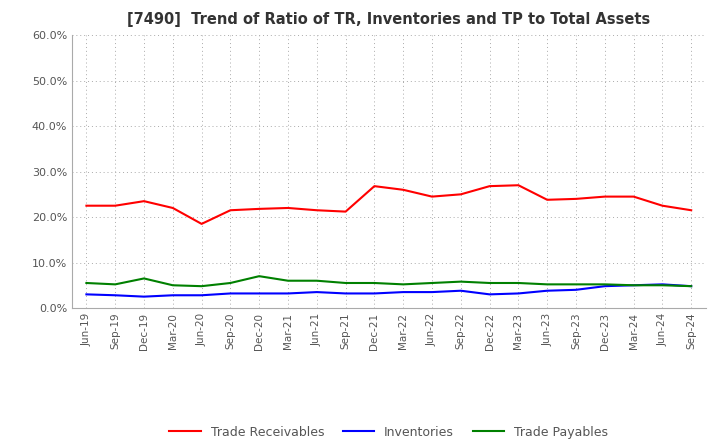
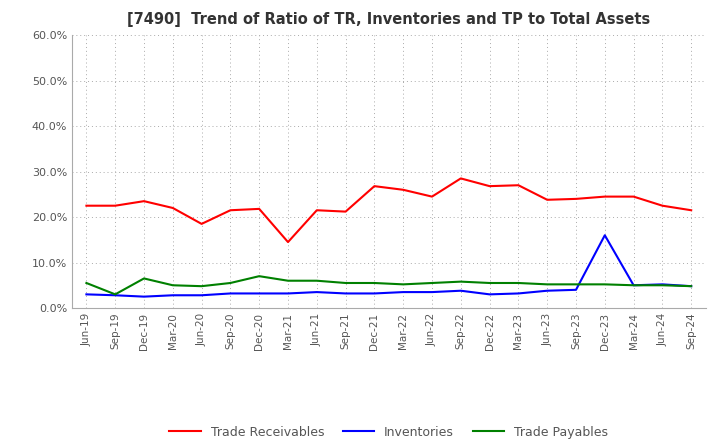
Trade Payables/Sep-19: 5.2% -> 3.0%
Trade Receivables/Mar-21: 22.0% -> 14.5%
Trade Receivables/Sep-22: 25.0% -> 28.5%
Inventories/Dec-23: 4.8% -> 16.0%
